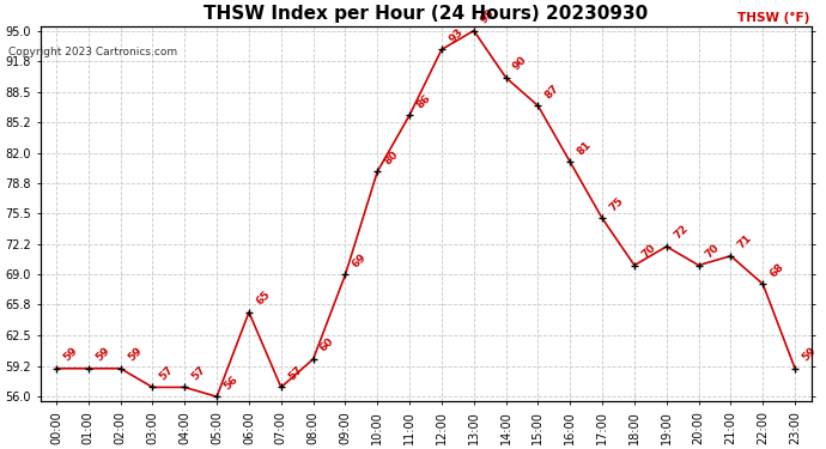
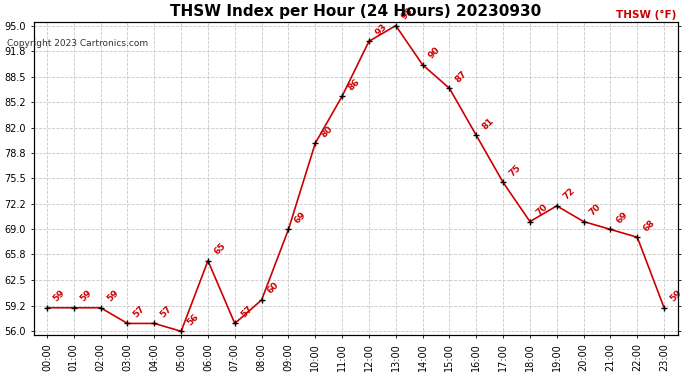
21:00: 71 -> 69
